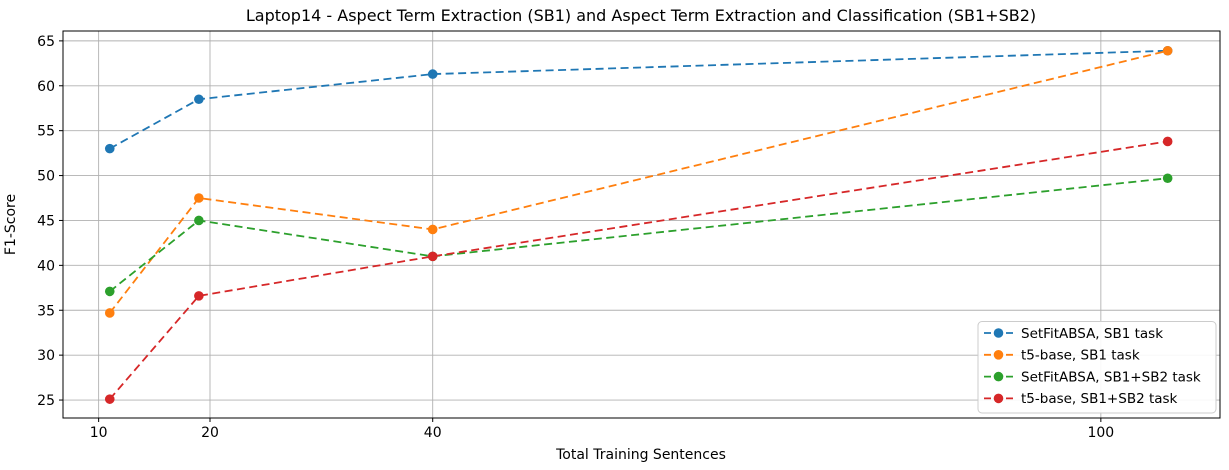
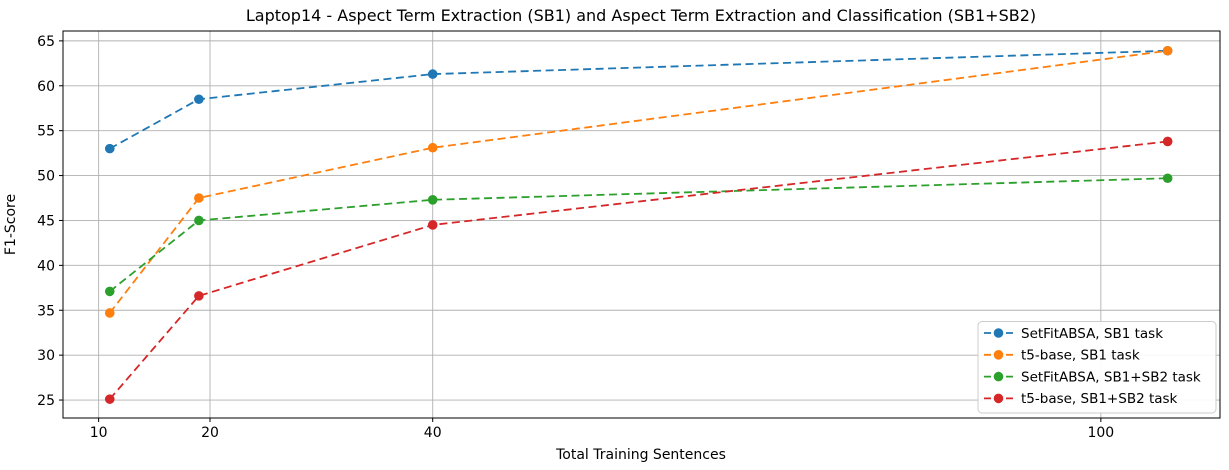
t5-base, SB1 task/40: 44 -> 53
SetFitABSA, SB1+SB2 task/40: 41 -> 47
t5-base, SB1+SB2 task/40: 41 -> 44
